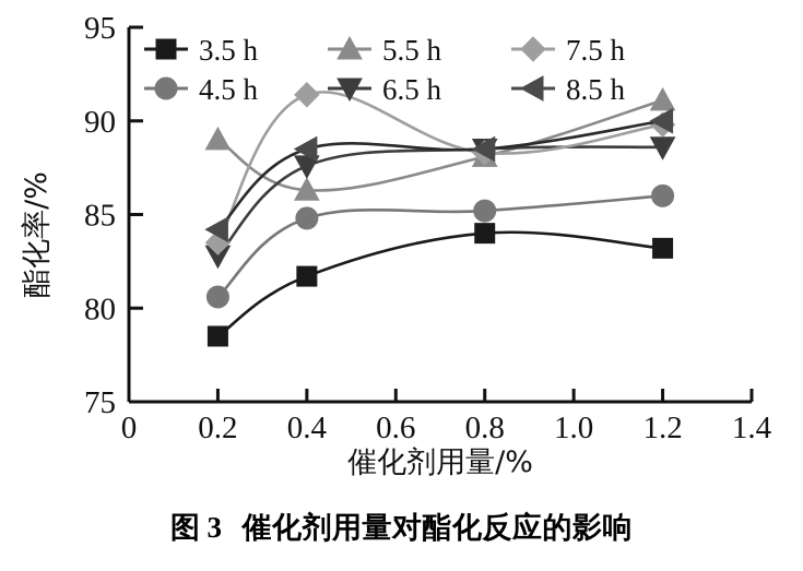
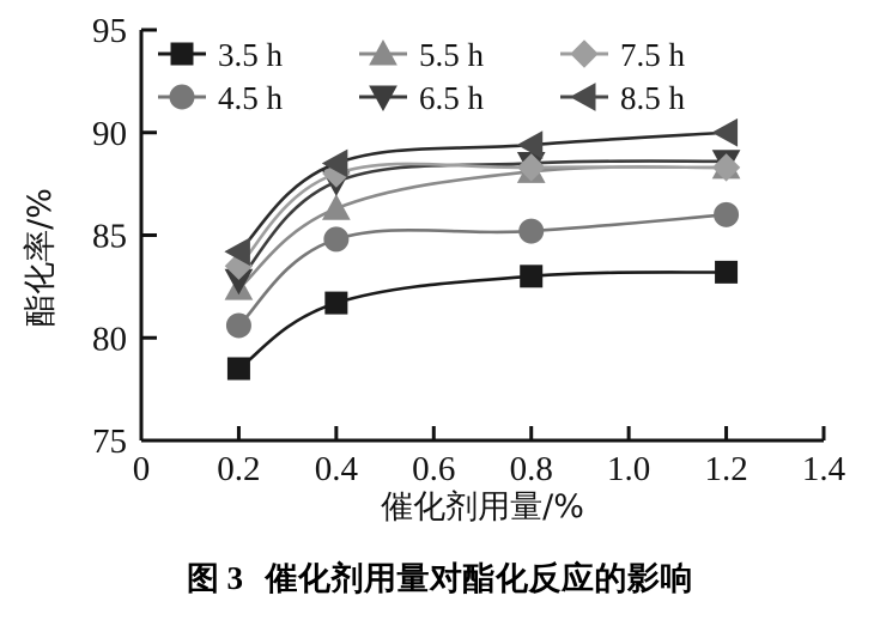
5.5 h/0.2: 89.0 -> 82.4
7.5 h/0.4: 91.4 -> 88.0
3.5 h/0.8: 84.0 -> 83.0
8.5 h/0.8: 88.5 -> 89.4
5.5 h/1.2: 91.1 -> 88.3
7.5 h/1.2: 89.8 -> 88.3
